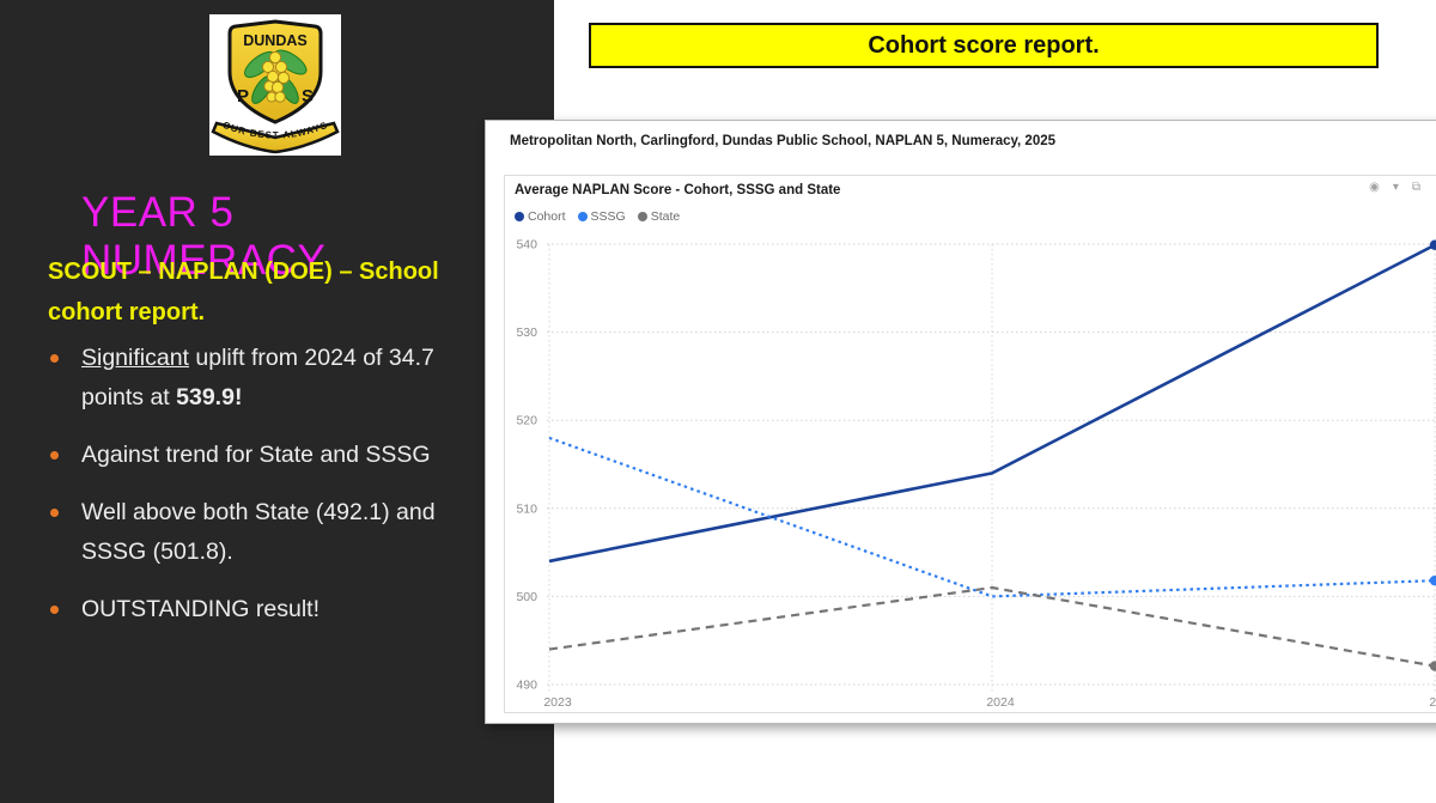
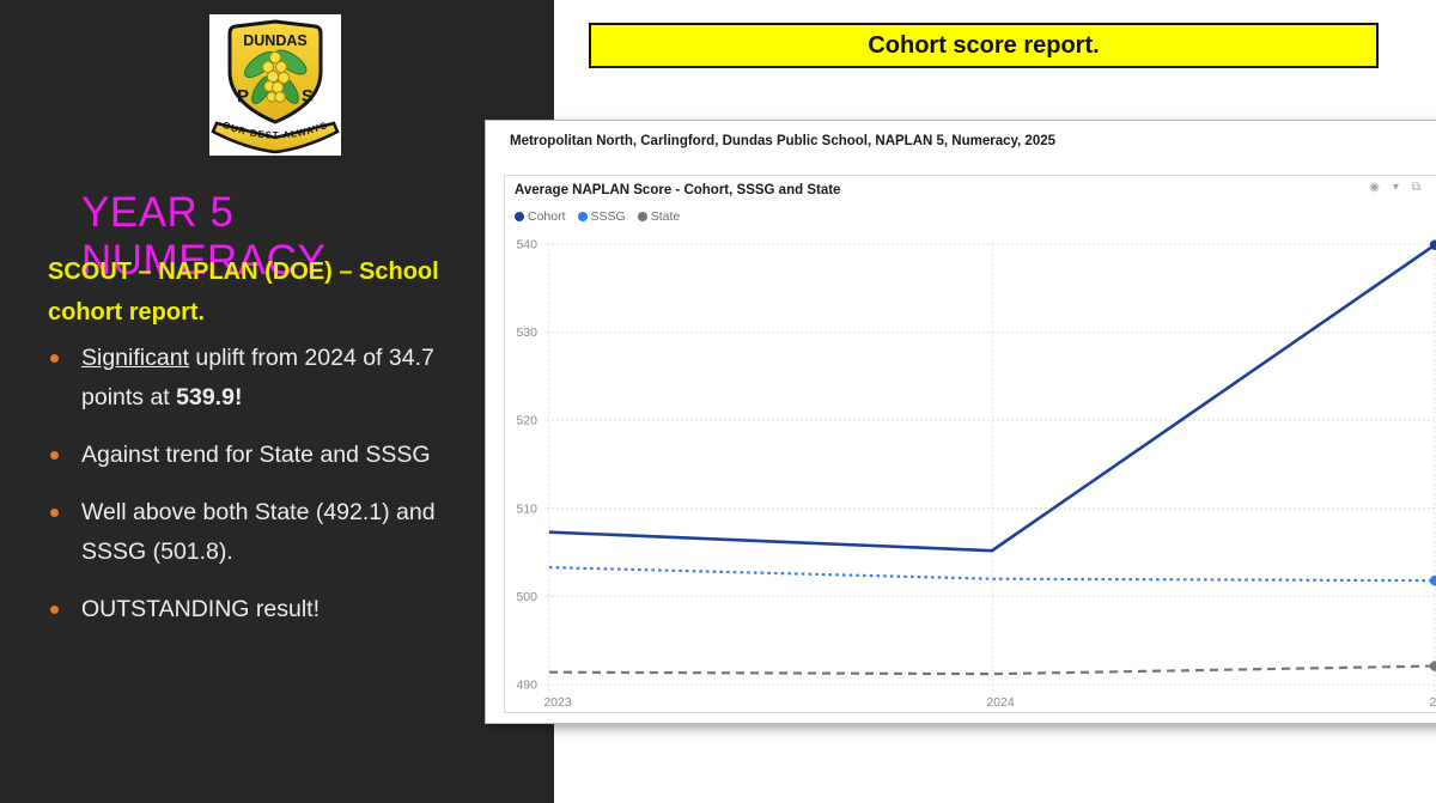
Cohort/2023: 504 -> 507
SSSG/2023: 518 -> 503
State/2023: 494 -> 491
Cohort/2024: 514 -> 505
SSSG/2024: 500 -> 502
State/2024: 501 -> 491
